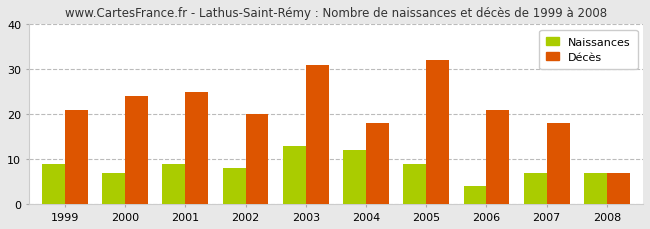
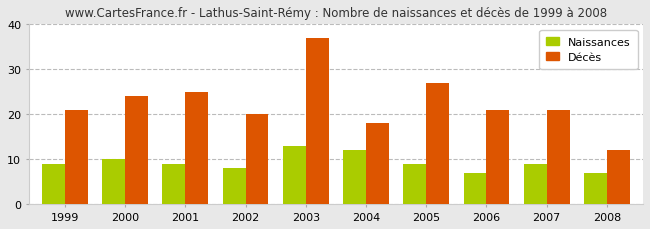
Naissances/2000: 7 -> 10
Décès/2003: 31 -> 37
Décès/2005: 32 -> 27
Naissances/2006: 4 -> 7
Naissances/2007: 7 -> 9
Décès/2007: 18 -> 21
Décès/2008: 7 -> 12
